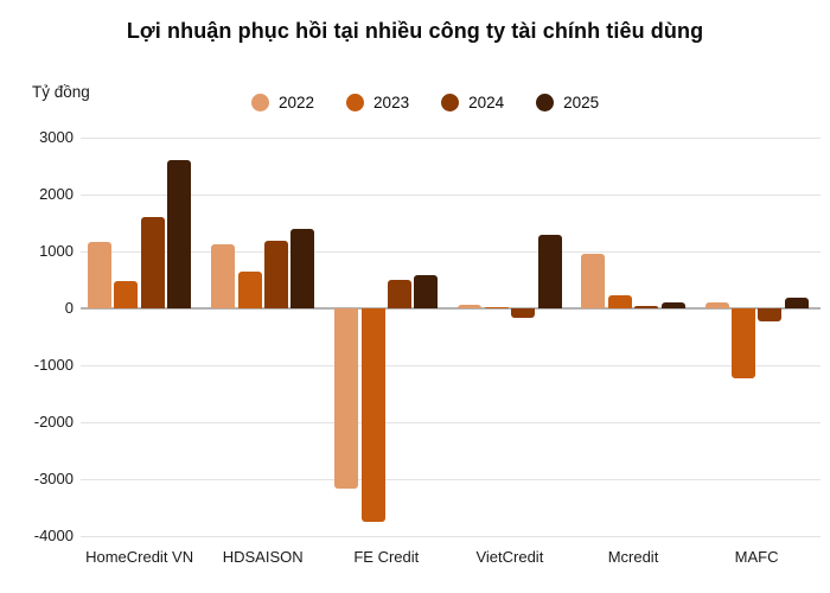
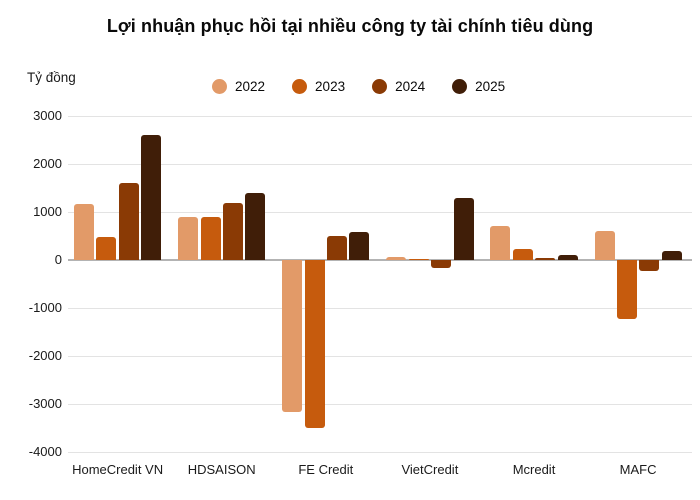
2022/HDSAISON: 1100 -> 900
2023/HDSAISON: 600 -> 900
2023/FE Credit: -3800 -> -3500
2022/Mcredit: 1000 -> 700
2022/MAFC: 100 -> 600
